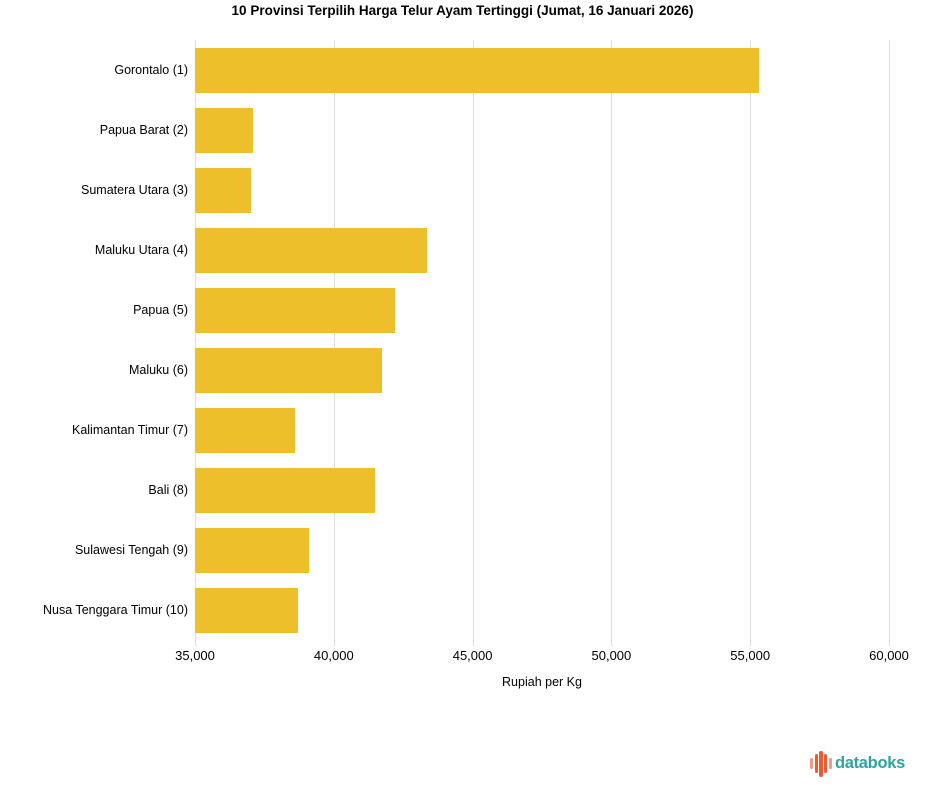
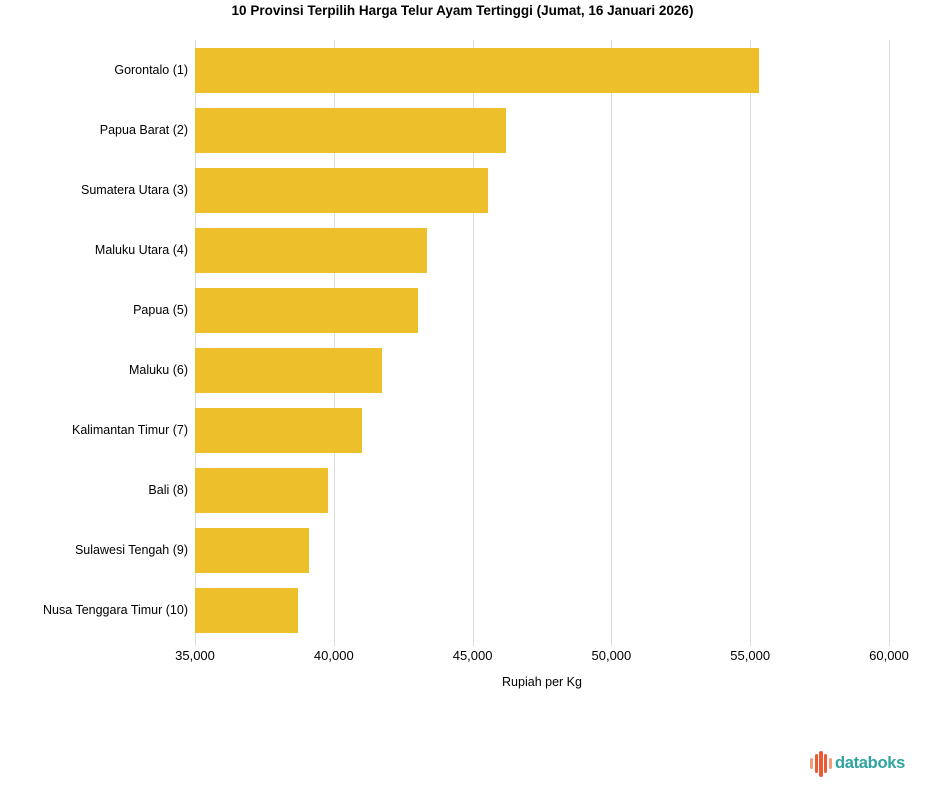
Papua Barat (2): 37100 -> 46200
Sumatera Utara (3): 37000 -> 45600
Papua (5): 42200 -> 43000
Kalimantan Timur (7): 38600 -> 41000
Bali (8): 41500 -> 39800
